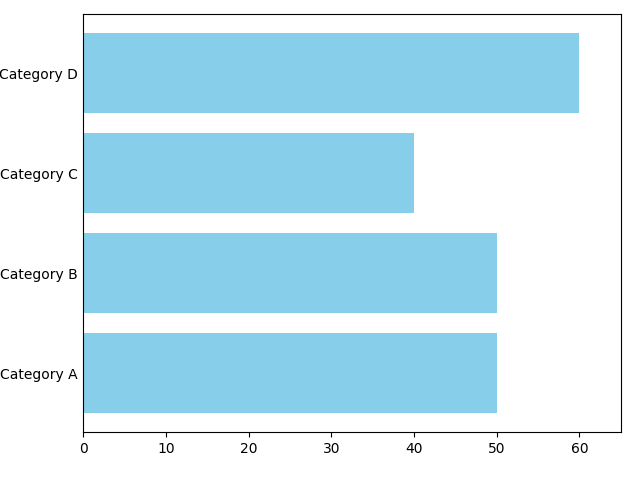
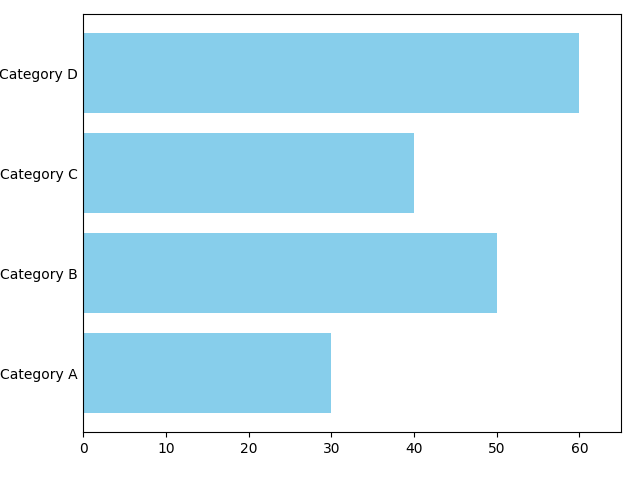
Category A: 50 -> 30
